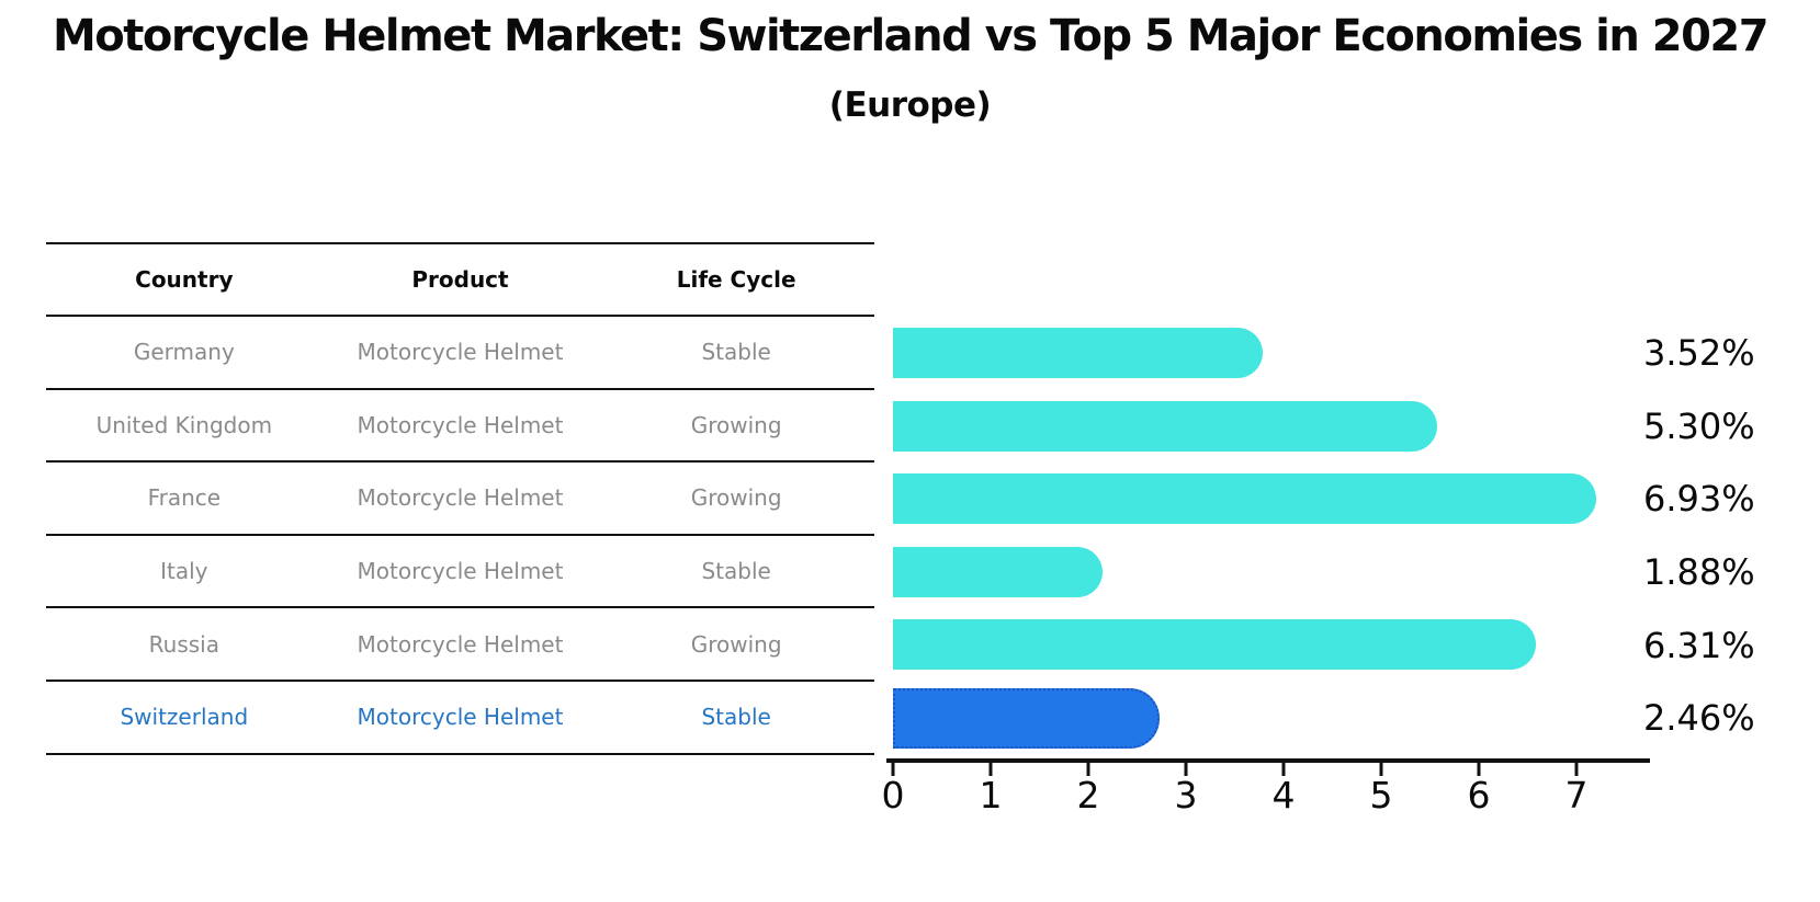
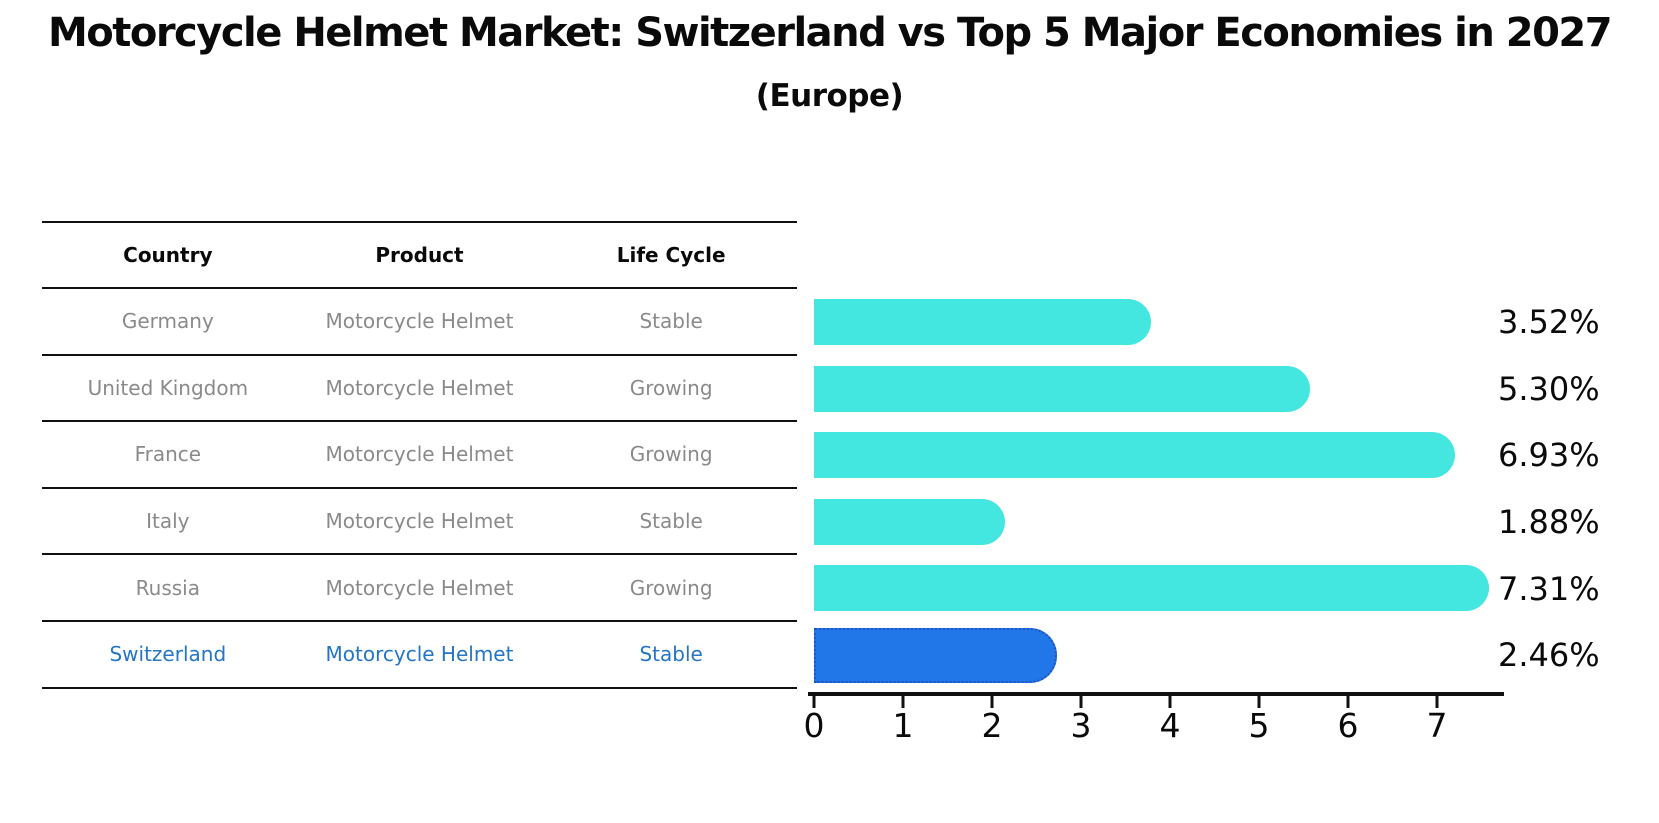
Russia: 6.31% -> 7.31%
